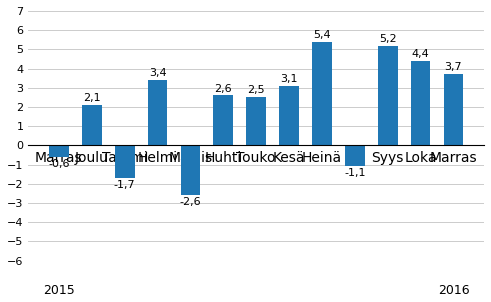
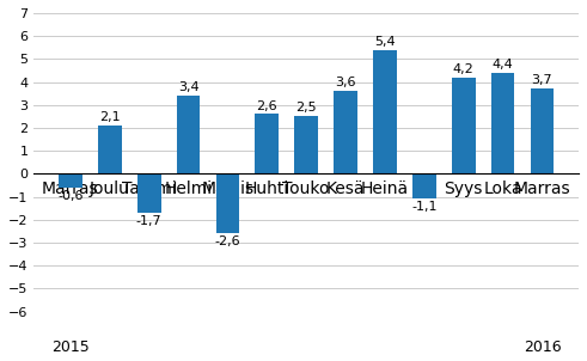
Kesä: 3,1 -> 3,6
Syys: 5,2 -> 4,2
